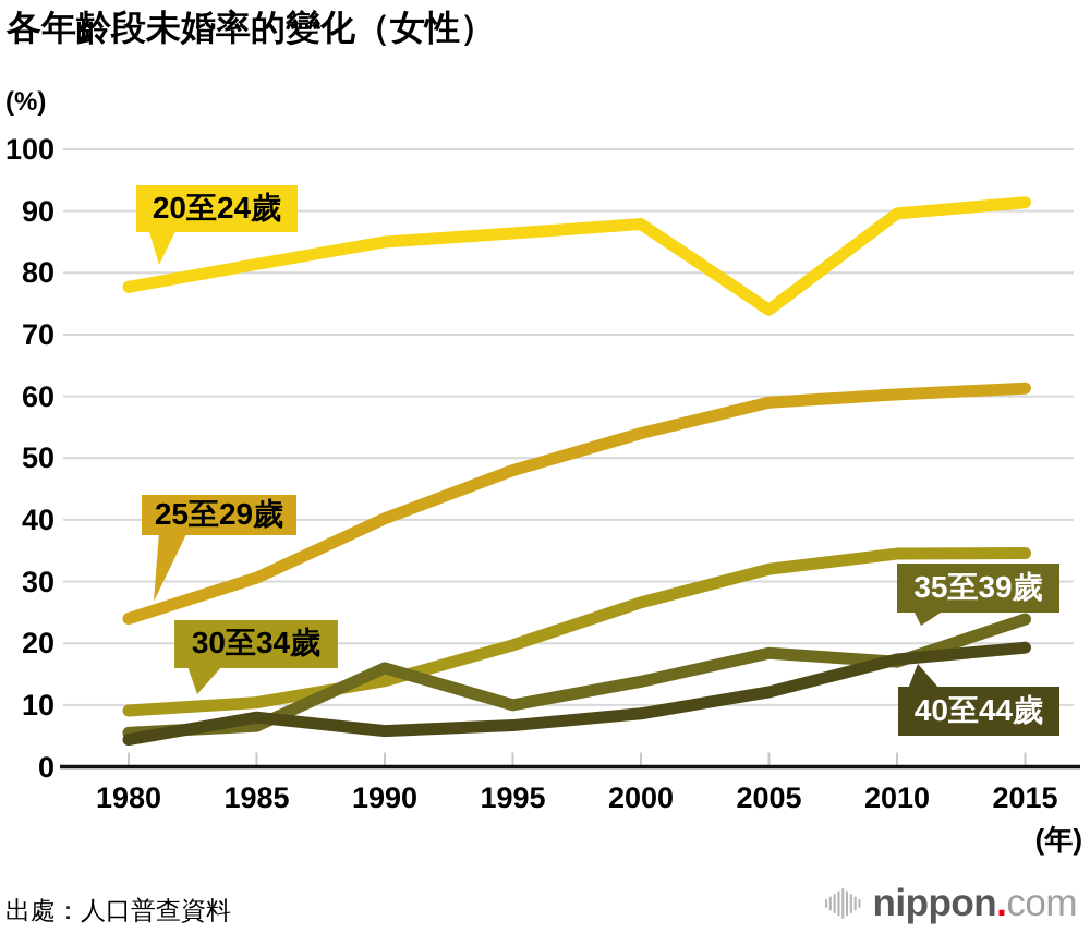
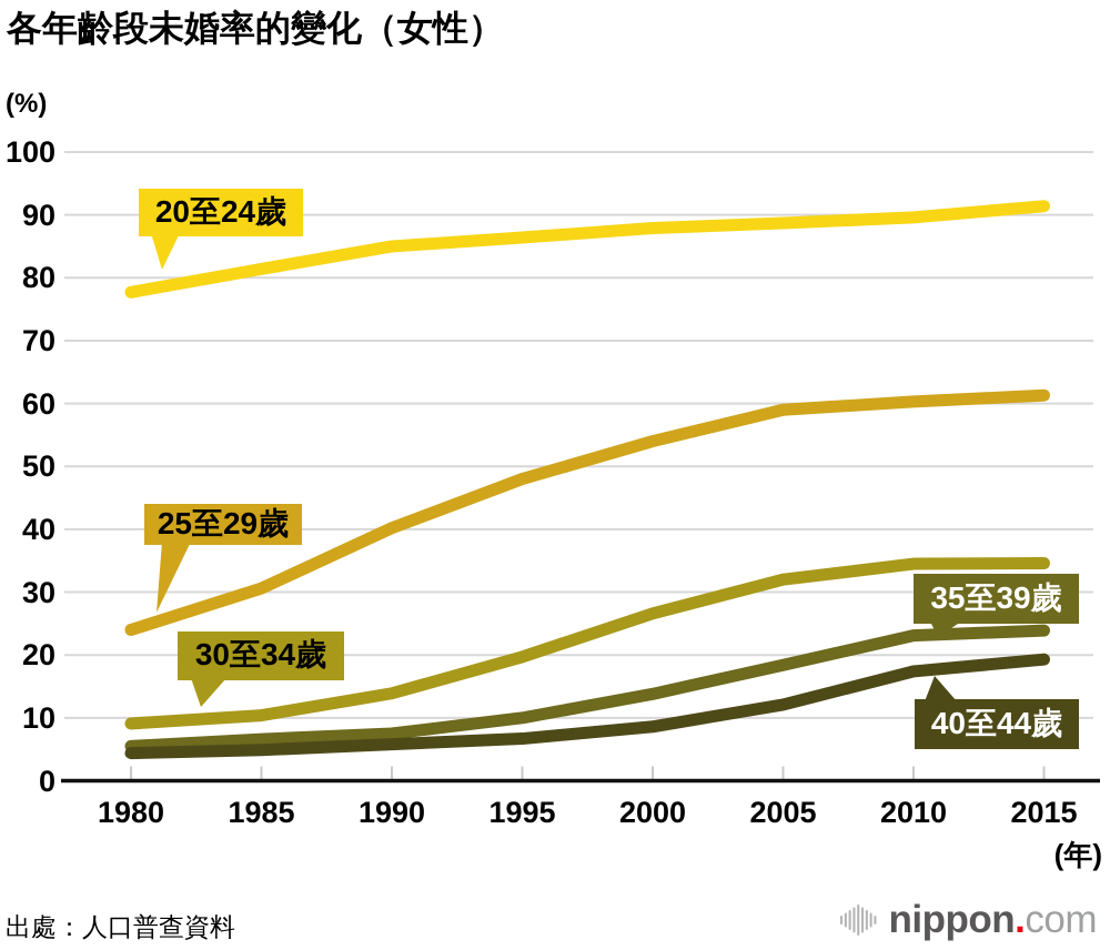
40至44歲/1985: 8 -> 5
35至39歲/1990: 16 -> 8
20至24歲/2005: 74 -> 89
35至39歲/2010: 17 -> 23
